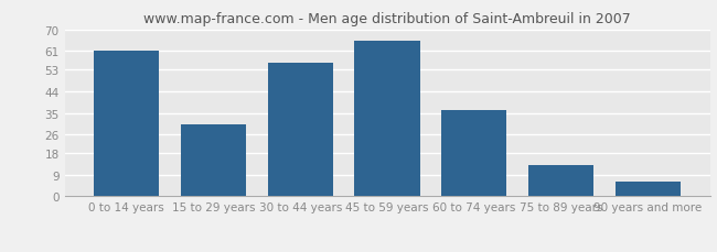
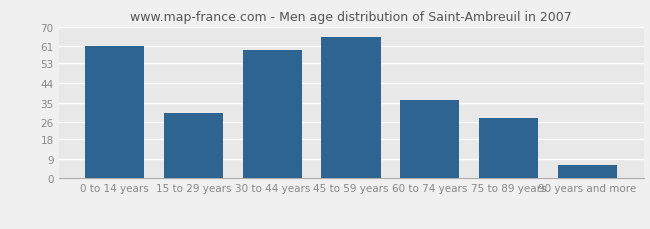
30 to 44 years: 56 -> 59
75 to 89 years: 13 -> 28
